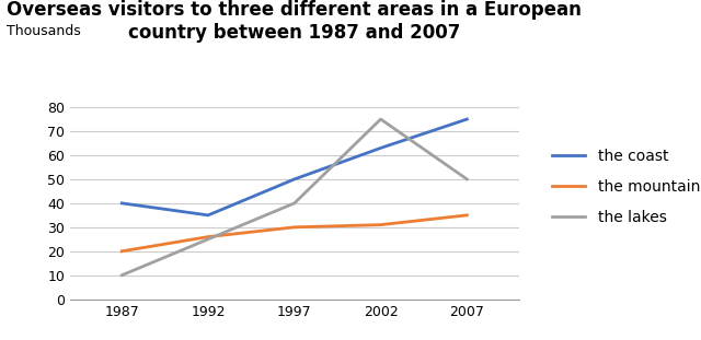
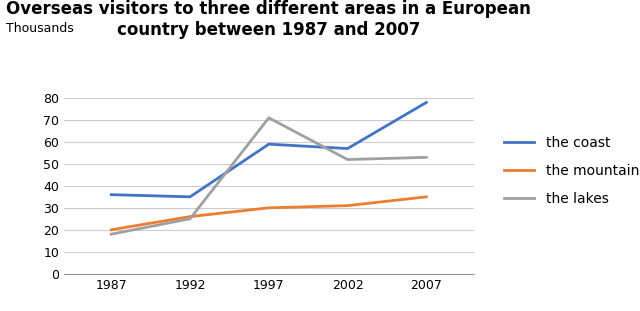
the coast/1987: 40 -> 36
the lakes/1987: 10 -> 18
the coast/1997: 50 -> 59
the lakes/1997: 40 -> 71
the coast/2002: 63 -> 57
the lakes/2002: 75 -> 52
the coast/2007: 75 -> 78
the lakes/2007: 50 -> 53
